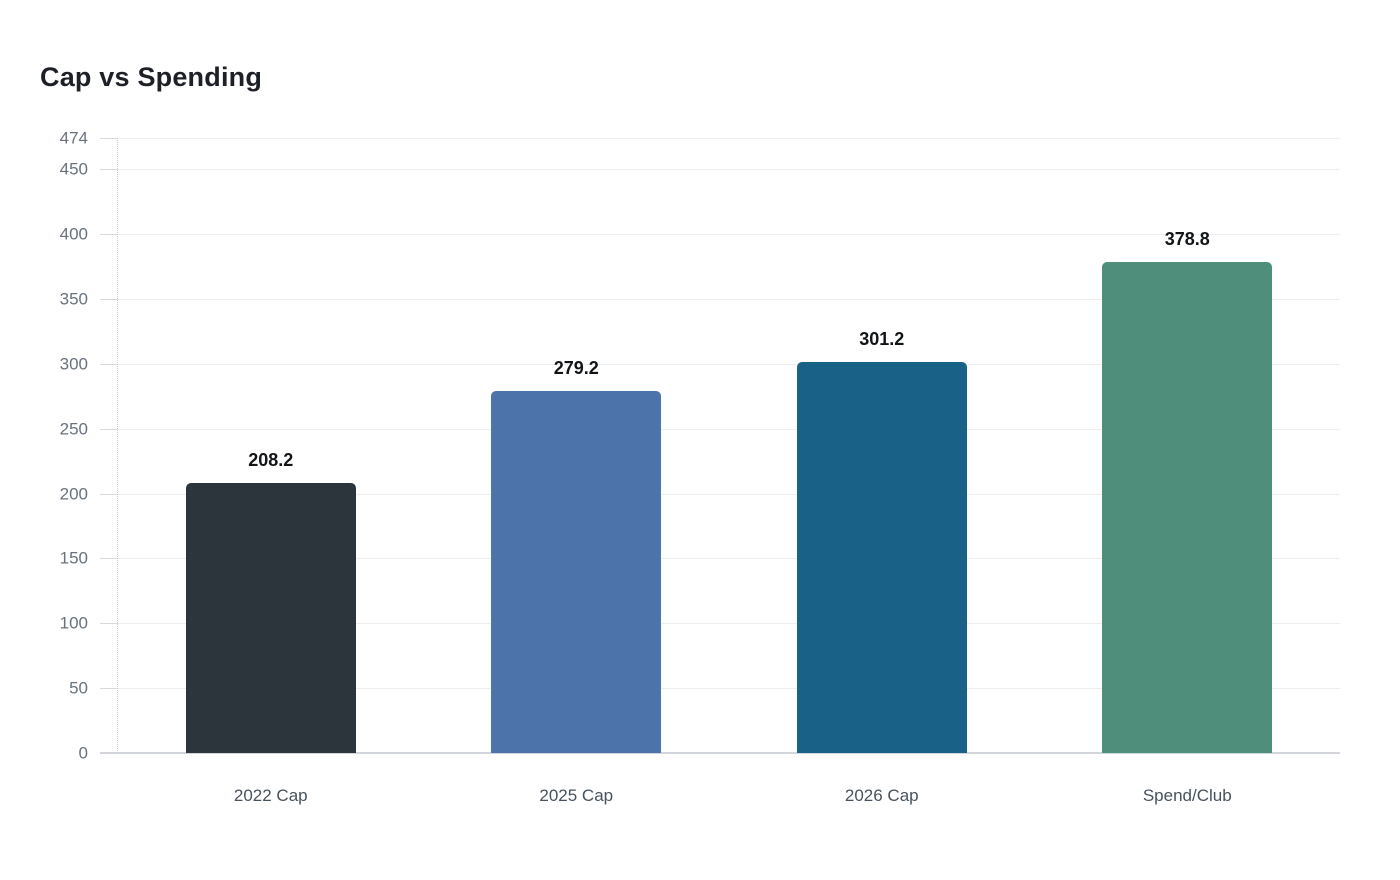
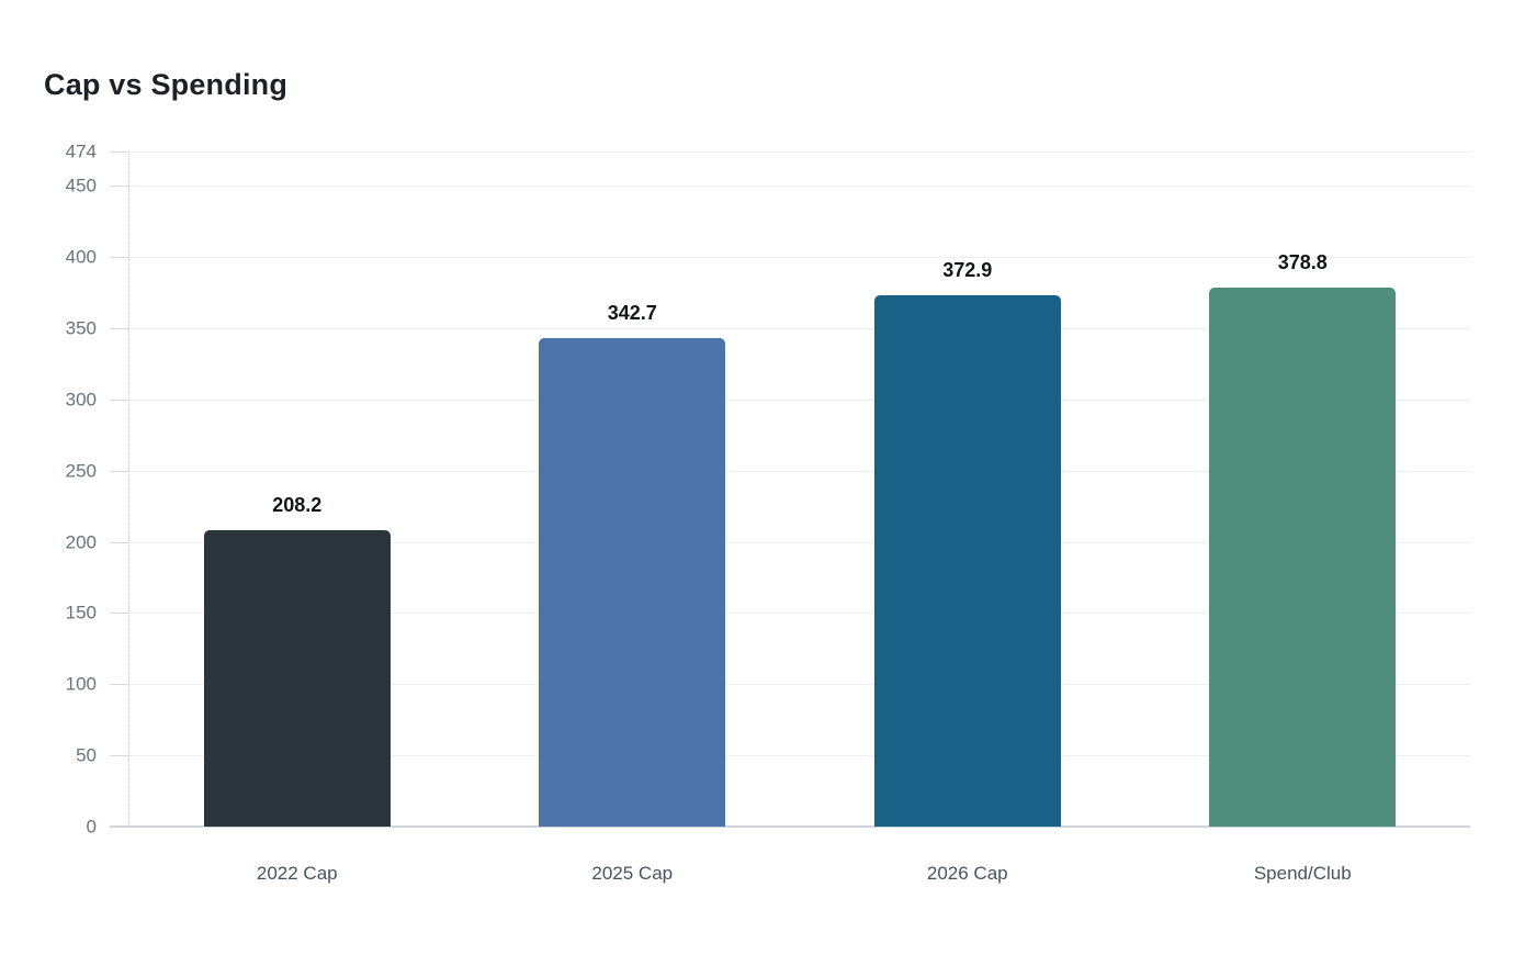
2025 Cap: 279.2 -> 342.7
2026 Cap: 301.2 -> 372.9
